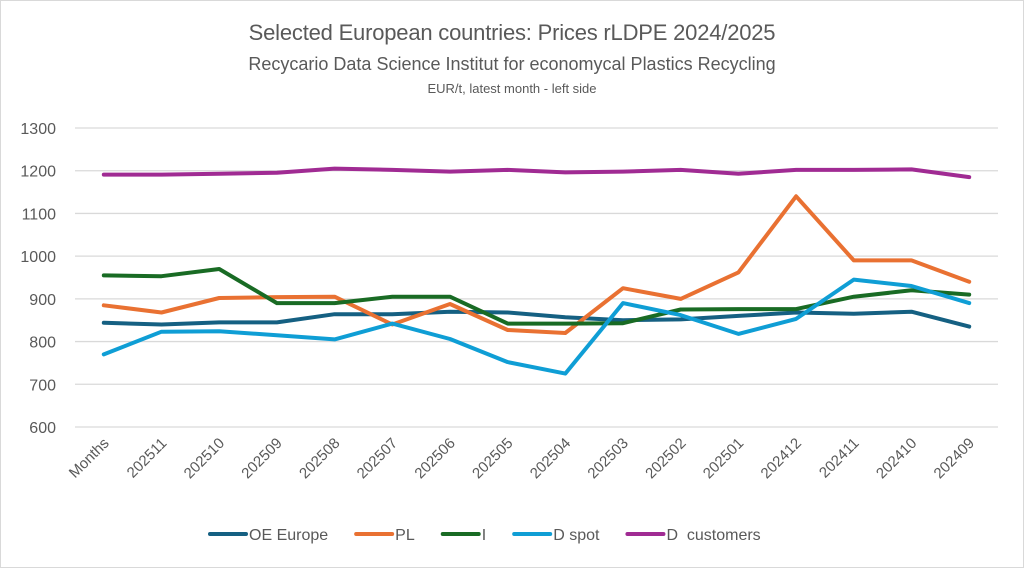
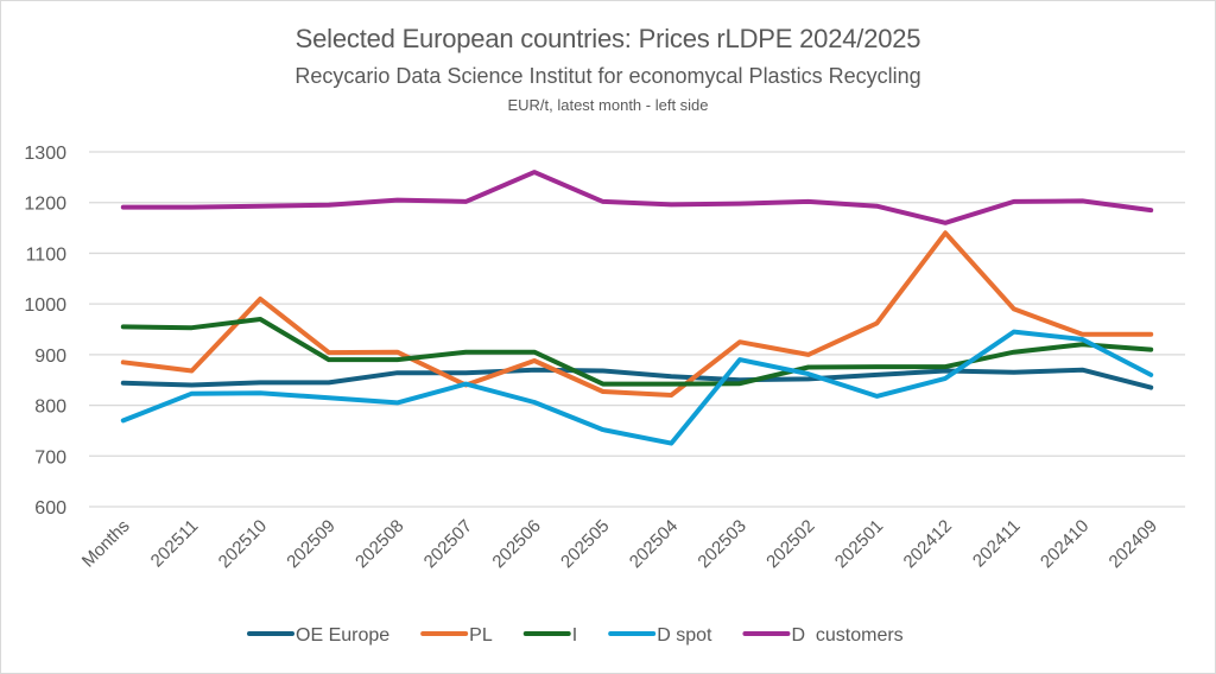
PL/202510: 900 -> 1010
D customers/202506: 1200 -> 1260
D customers/202412: 1200 -> 1160
PL/202410: 990 -> 940
D spot/202409: 890 -> 860
